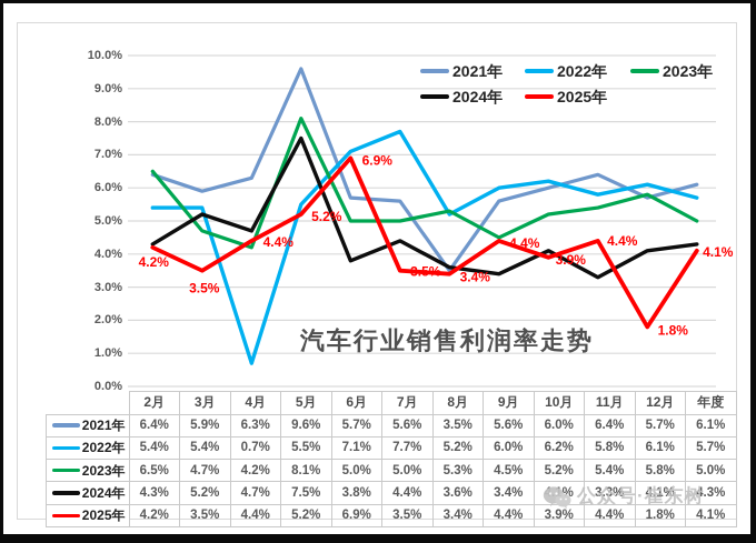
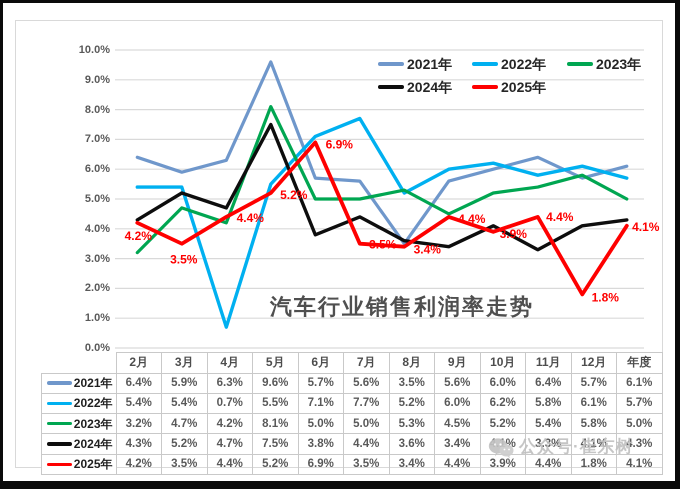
2023年/2月: 6.5% -> 3.2%
